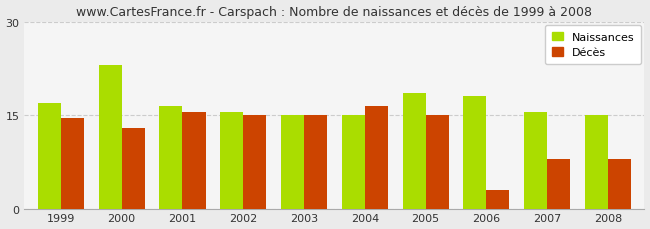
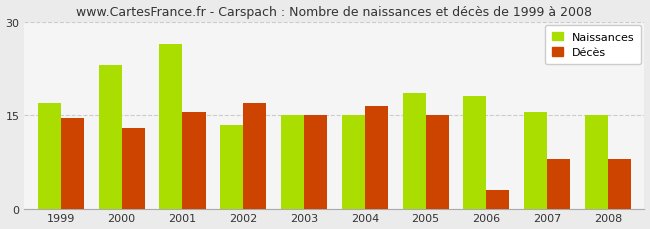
Naissances/2001: 16.5 -> 26.4
Naissances/2002: 15.5 -> 13.4
Décès/2002: 15.0 -> 17.0
